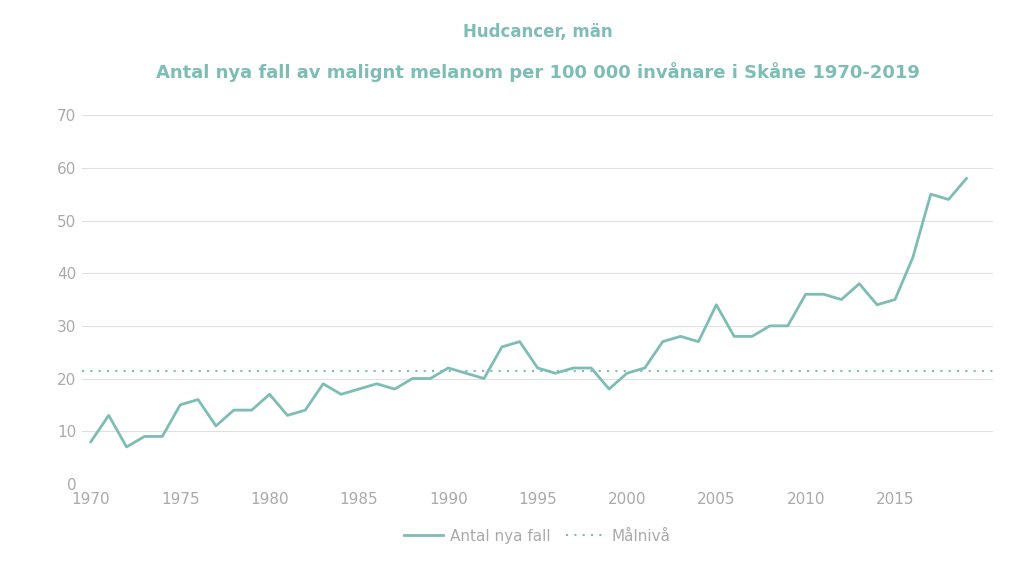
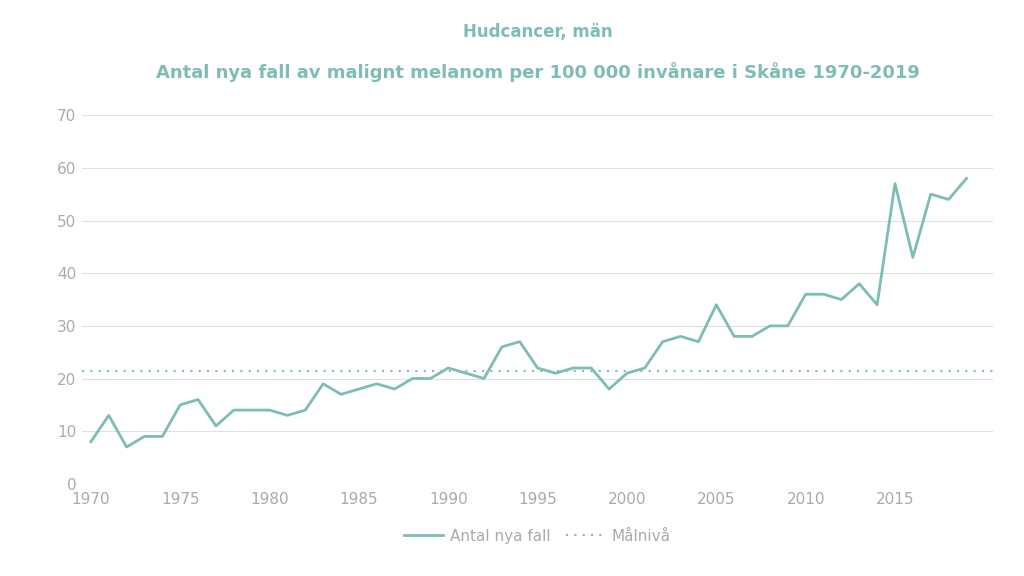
1980: 17 -> 14
2015: 35 -> 57
